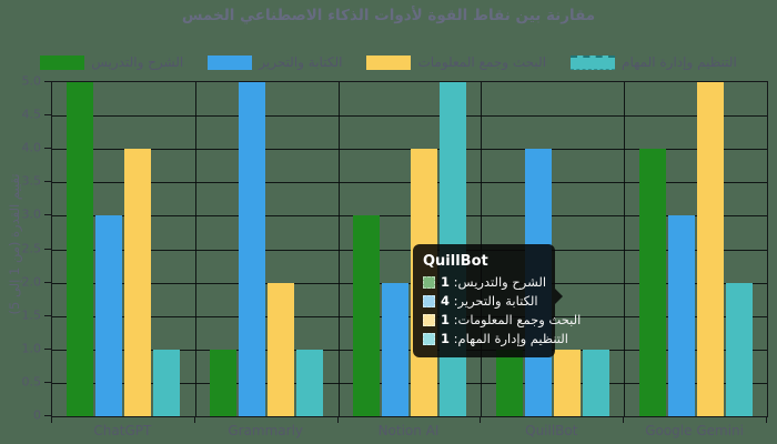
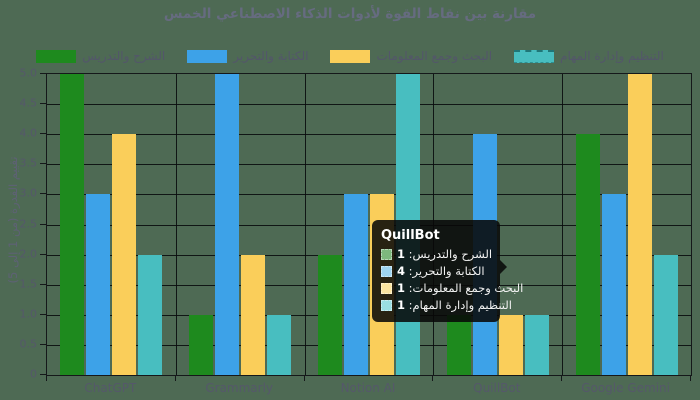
التنظيم وإدارة المهام/ChatGPT: 1 -> 2
الشرح والتدريس/Notion AI: 3 -> 2
الكتابة والتحرير/Notion AI: 2 -> 3
البحث وجمع المعلومات/Notion AI: 4 -> 3
